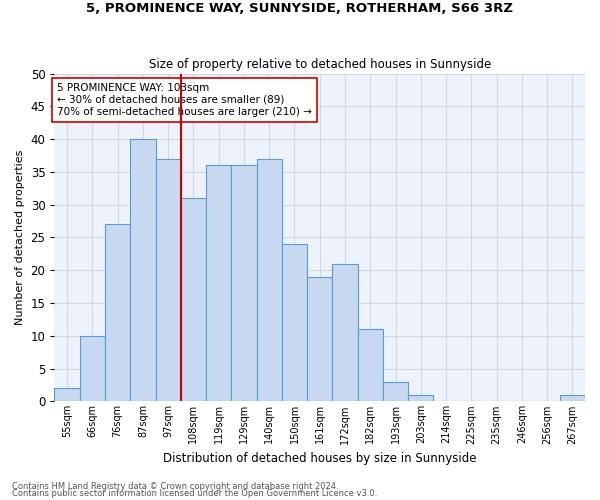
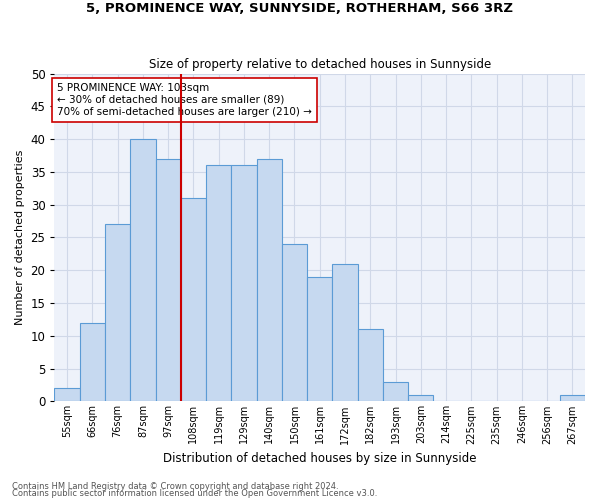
66sqm: 10 -> 12
